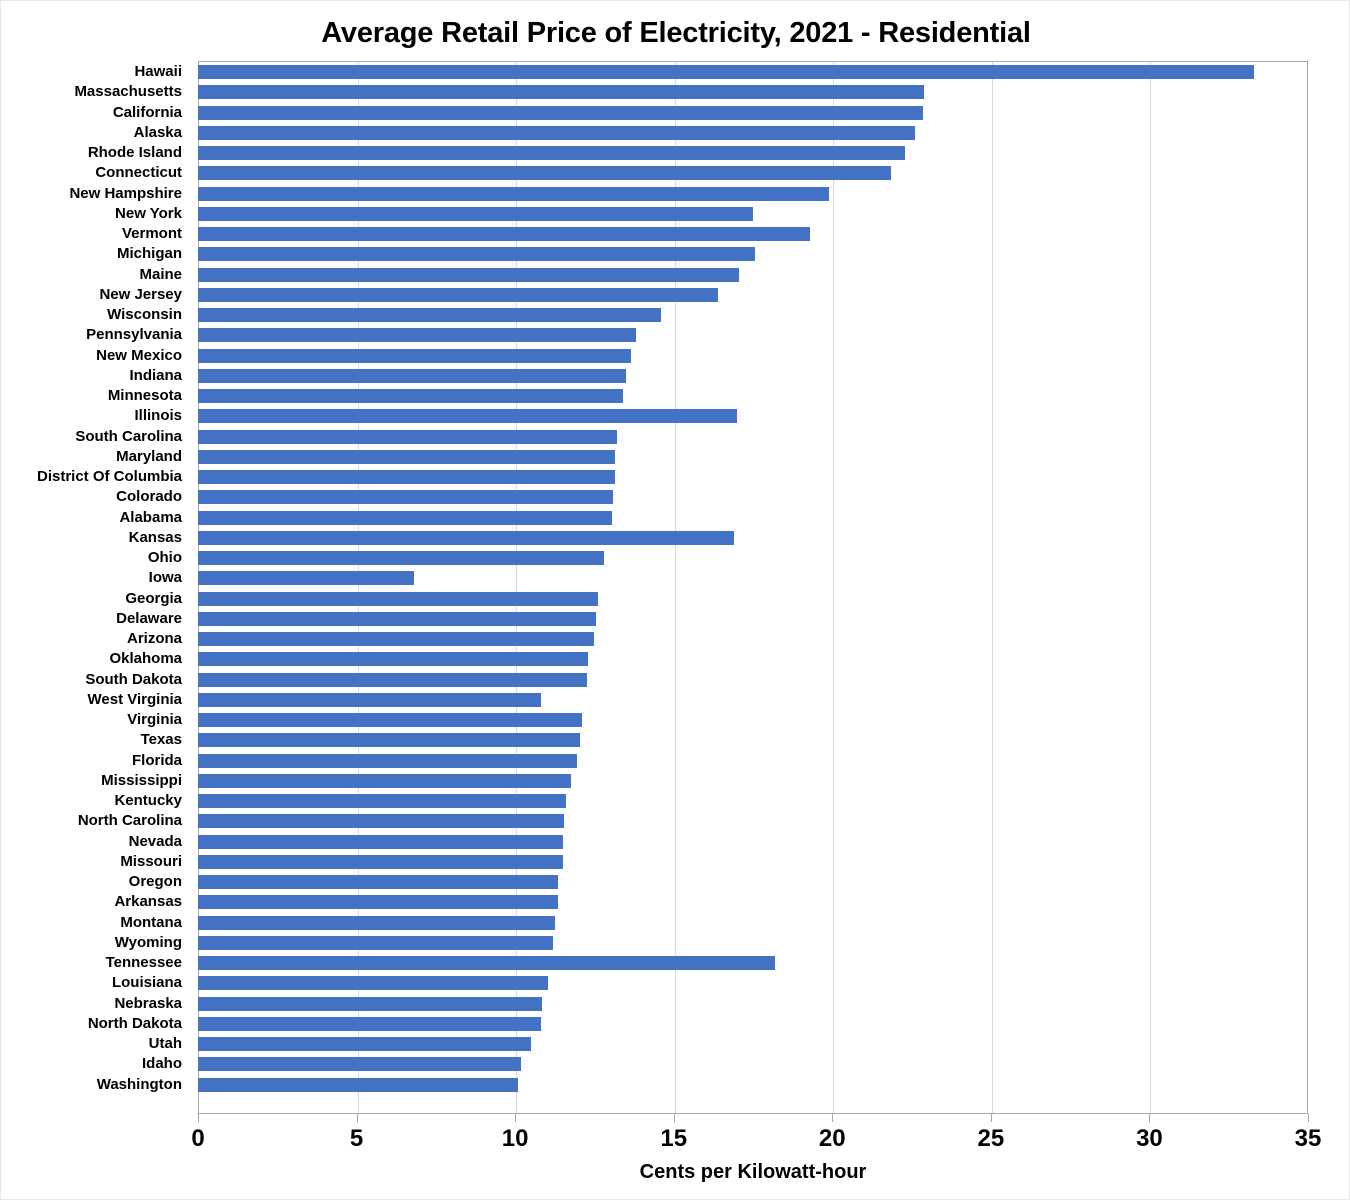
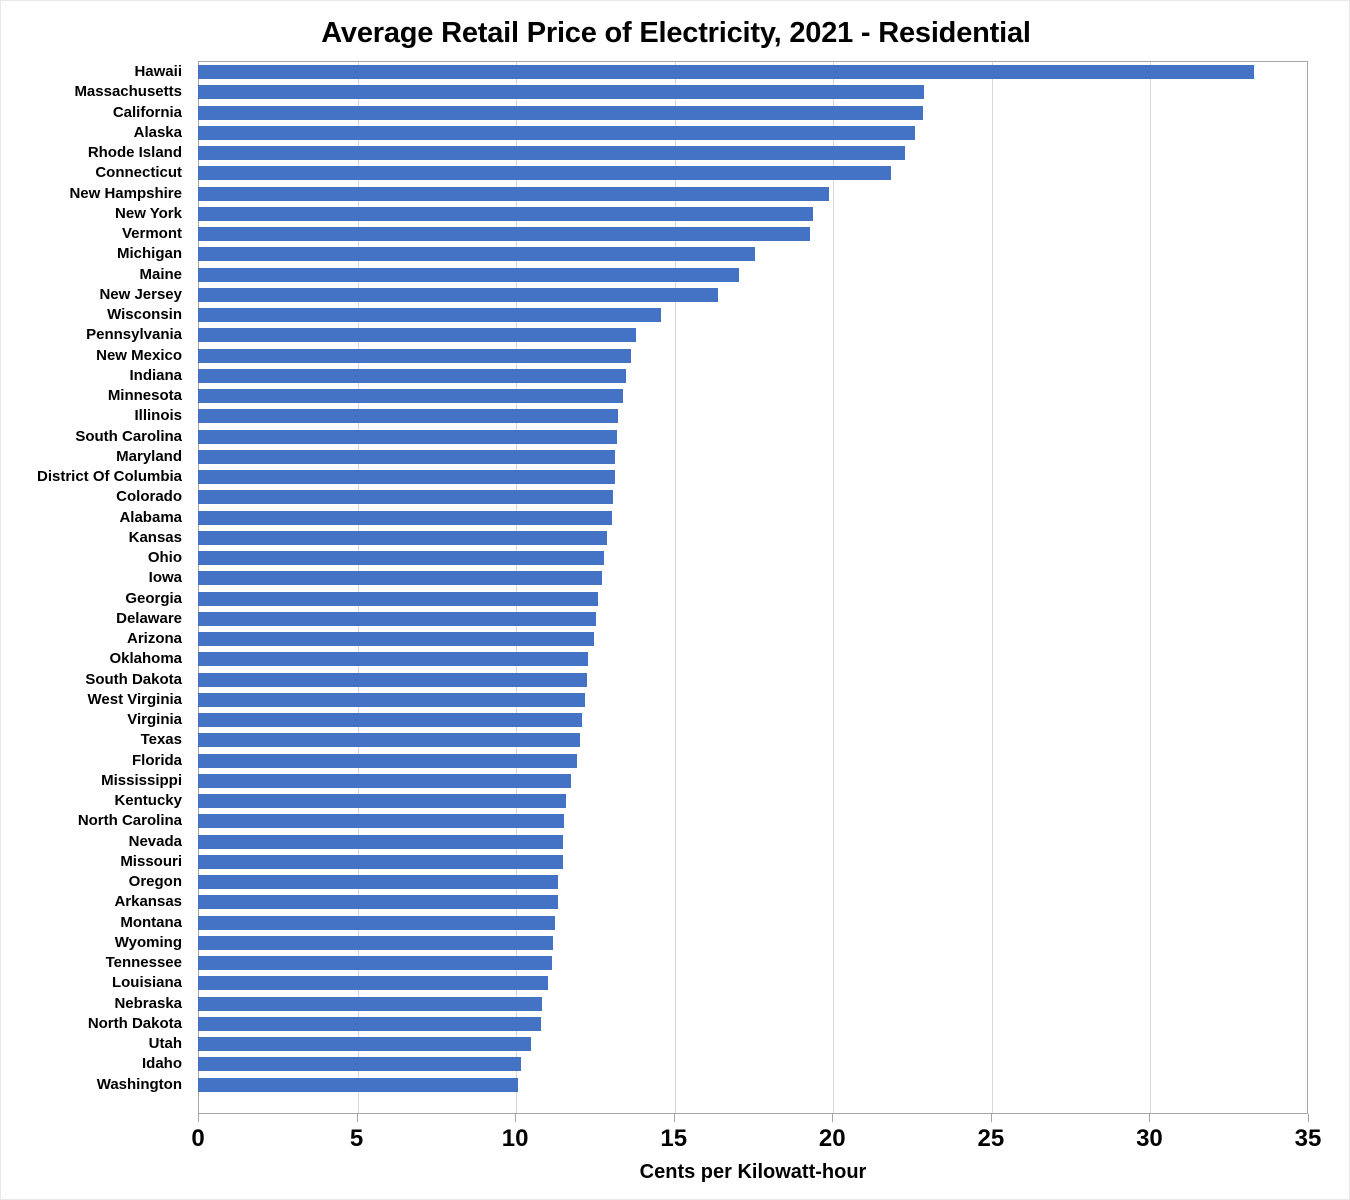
New York: 17.5 -> 19.4
Illinois: 17.0 -> 13.2
Kansas: 16.9 -> 12.9
Iowa: 6.8 -> 12.8
West Virginia: 10.8 -> 12.2
Tennessee: 18.2 -> 11.2
